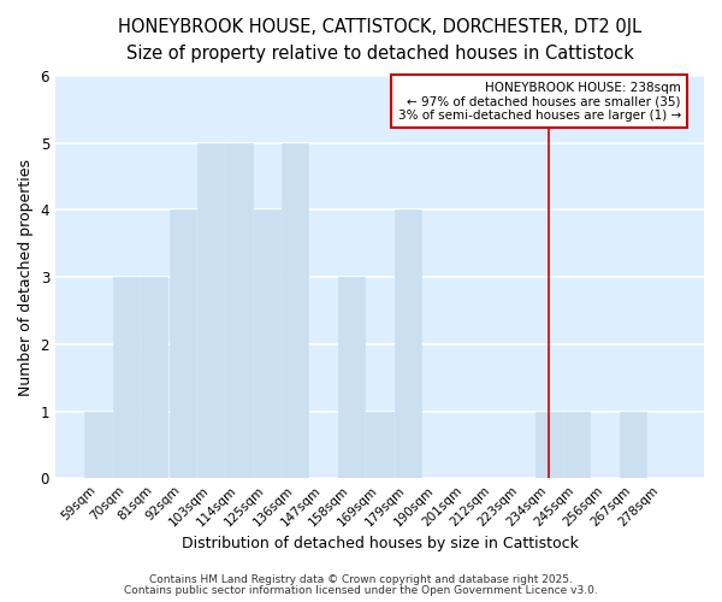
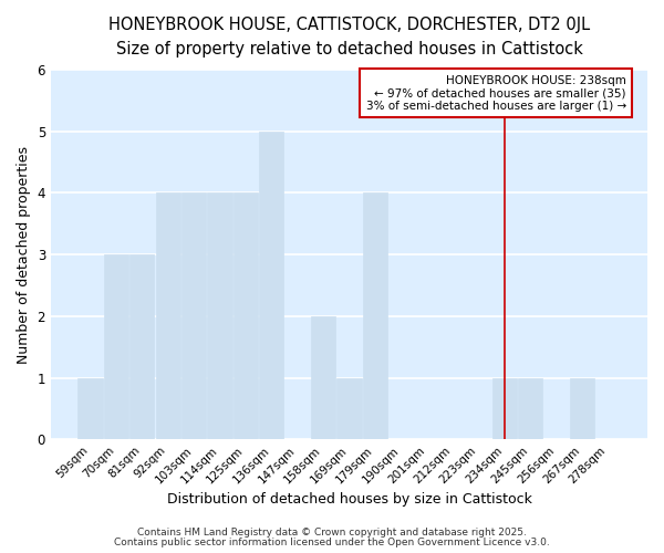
103sqm: 5 -> 4
114sqm: 5 -> 4
158sqm: 3 -> 2
